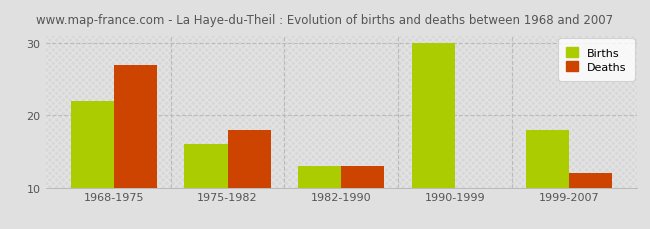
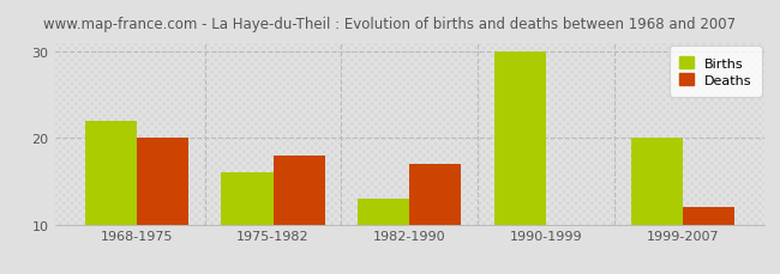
Deaths/1968-1975: 27 -> 20
Deaths/1982-1990: 13 -> 17
Births/1999-2007: 18 -> 20
